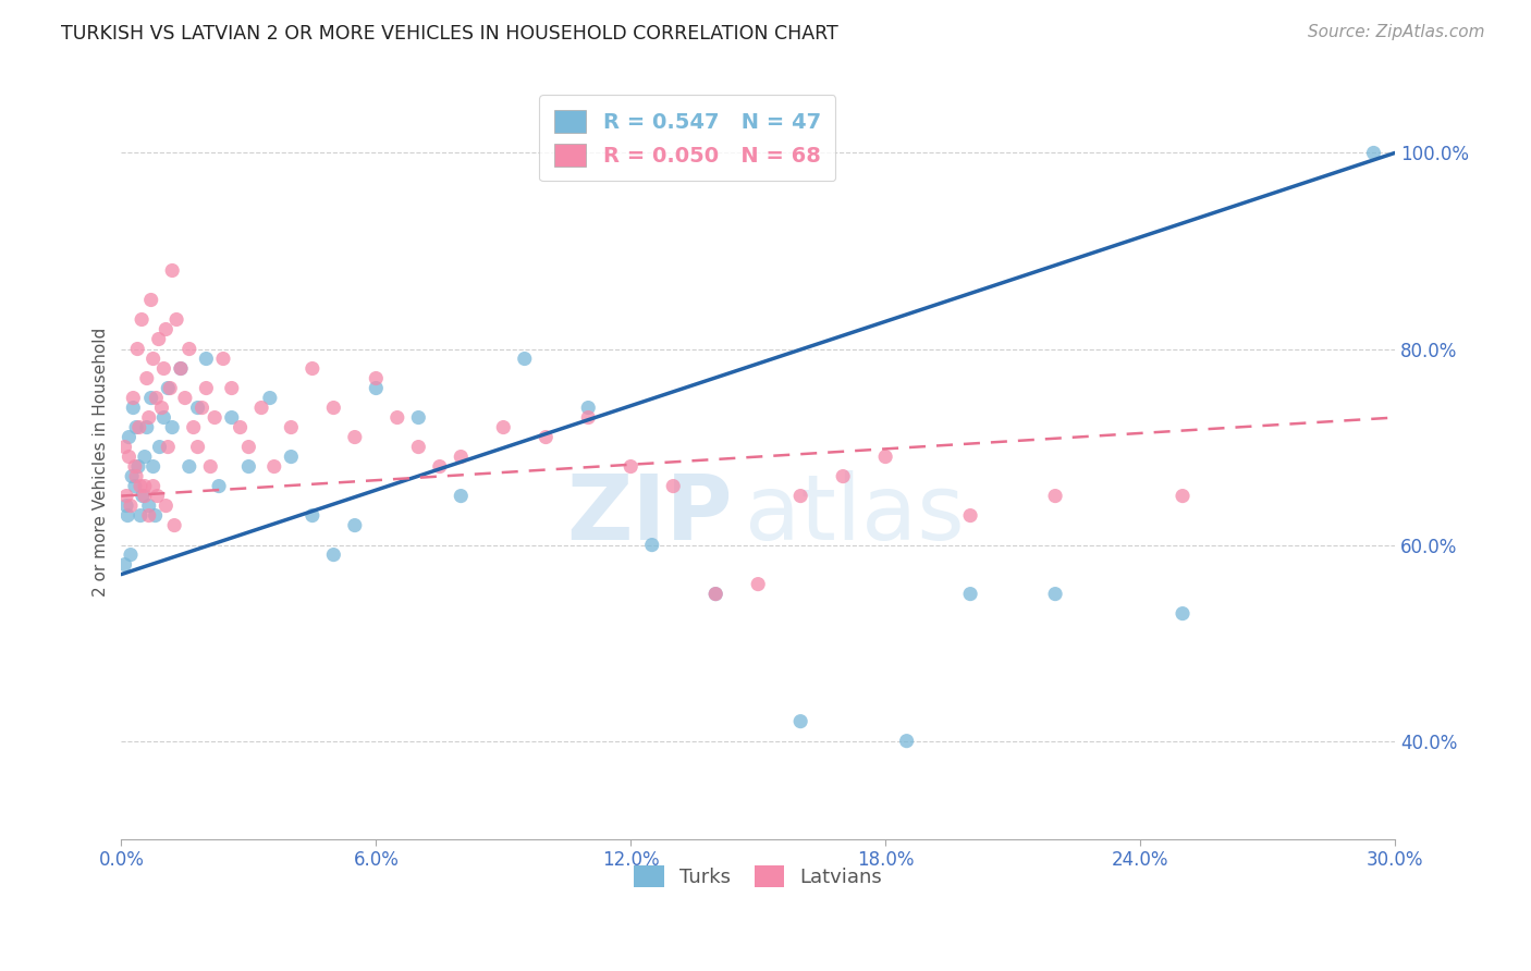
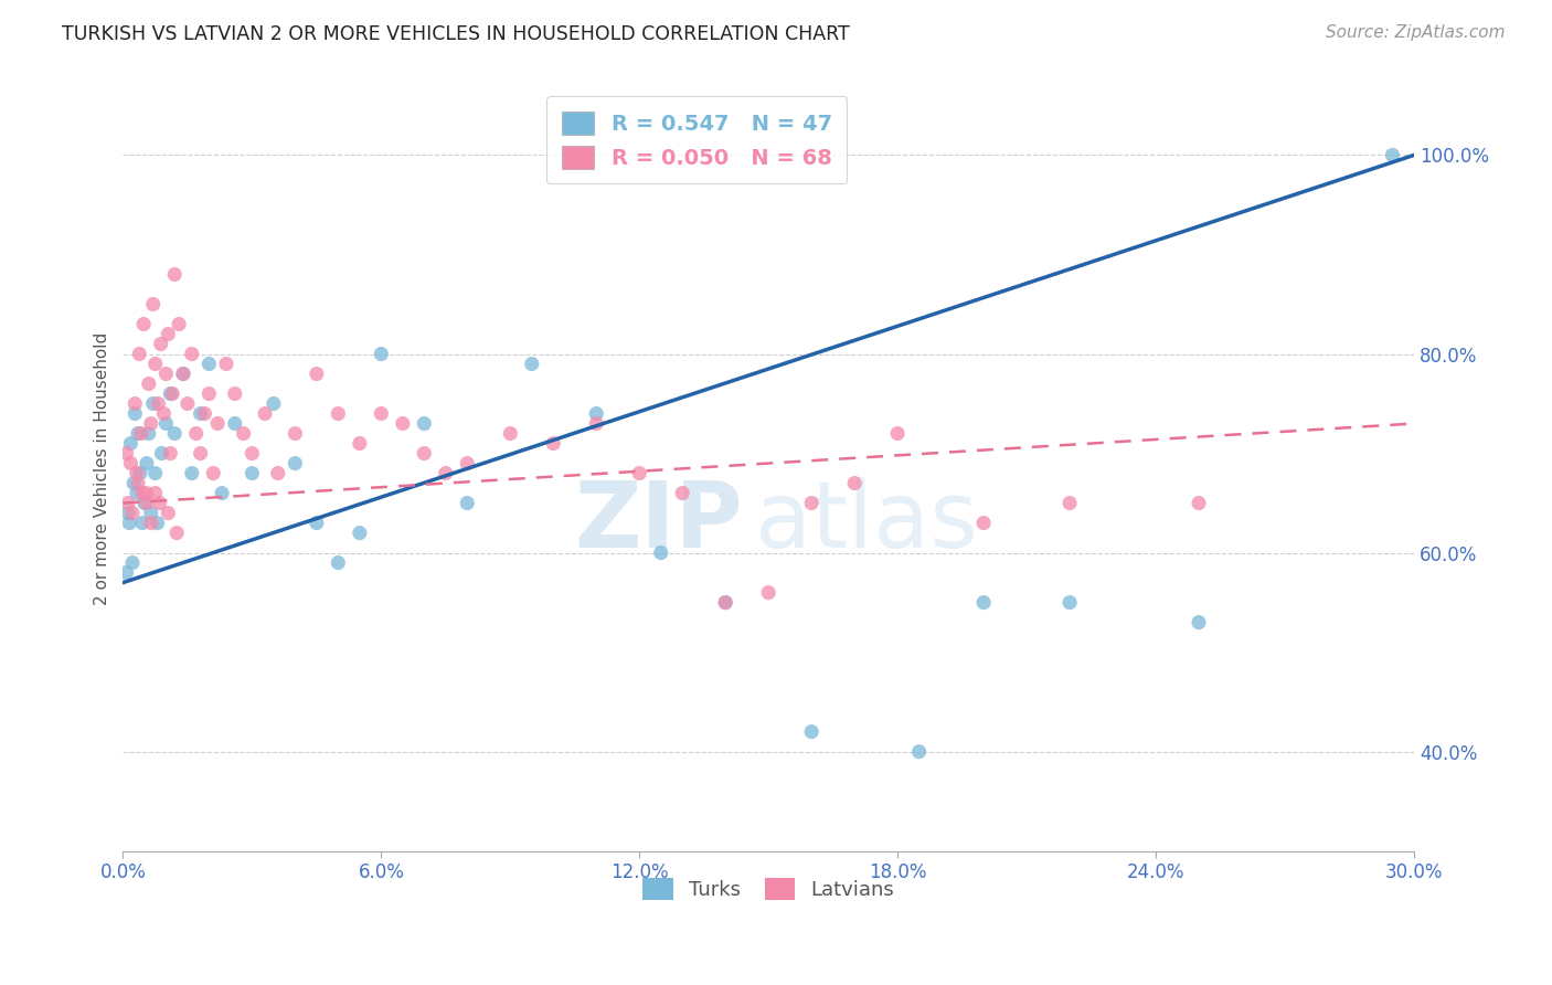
Turks/6.0%: 76% -> 80%
Latvians/6.0%: 77% -> 74%
Latvians/18.0%: 69% -> 72%
